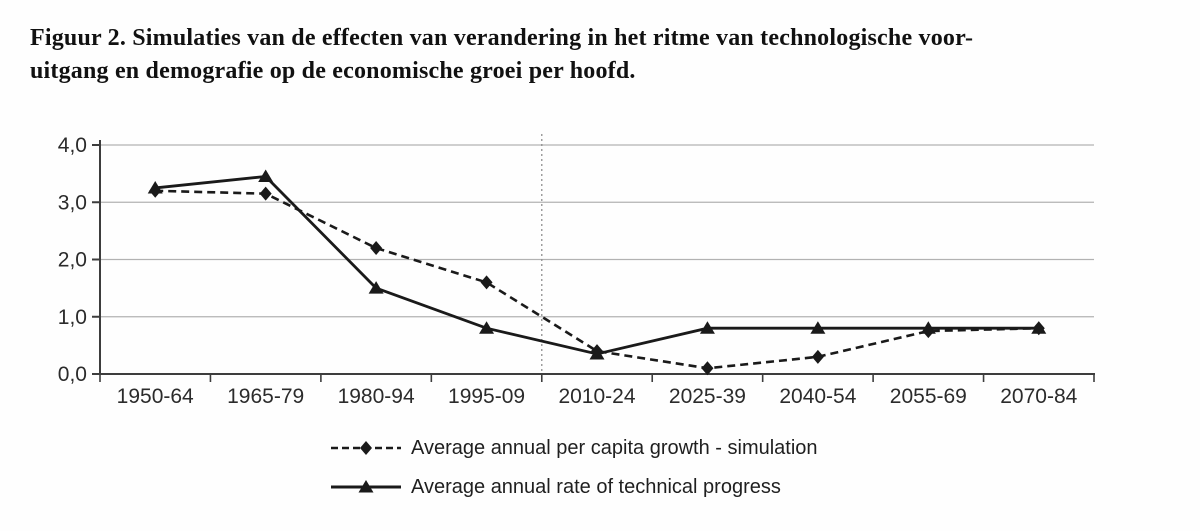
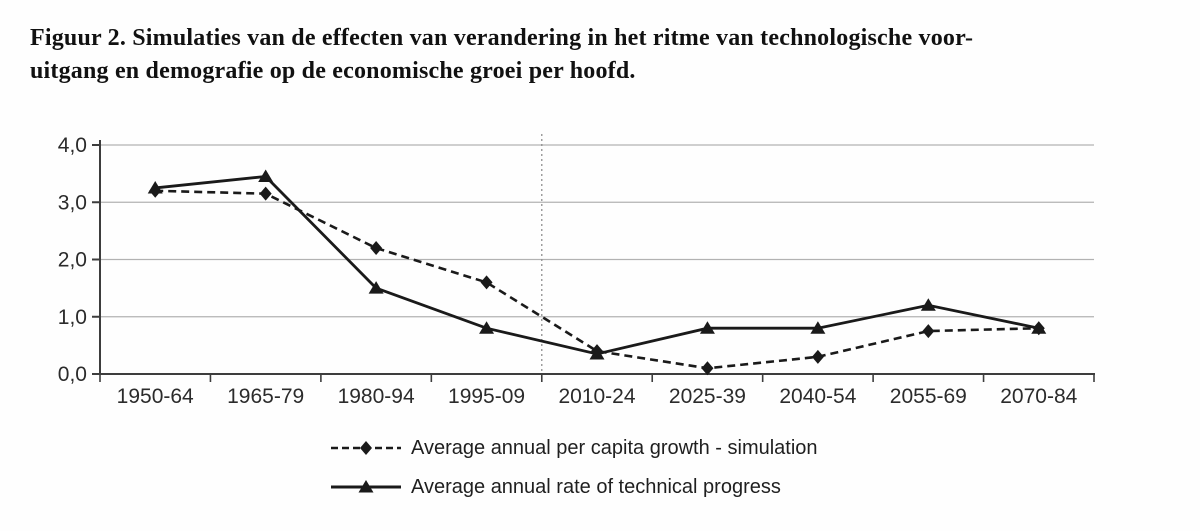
Average annual rate of technical progress/2055-69: 0,8 -> 1,2
